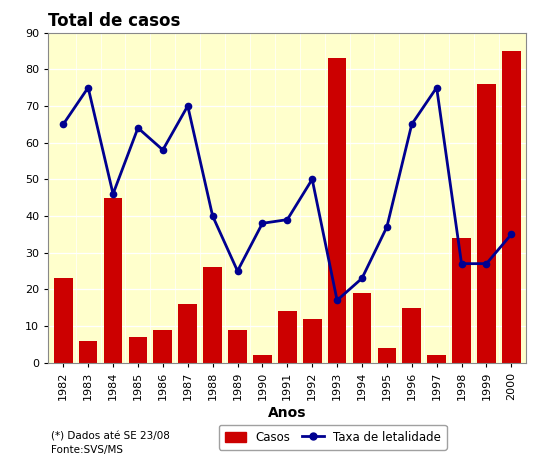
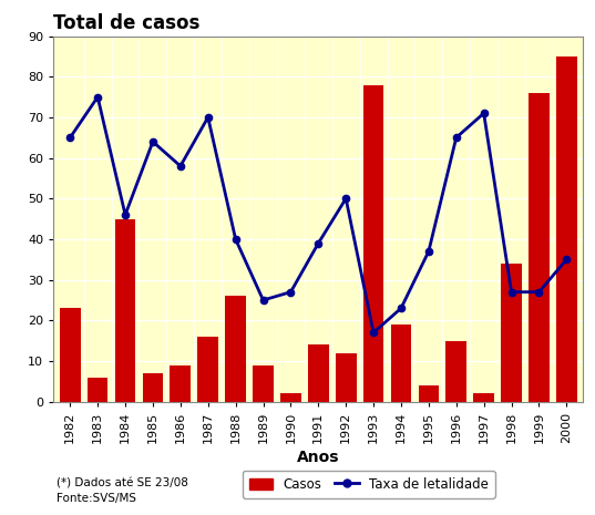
Taxa de letalidade/1990: 38 -> 27
Casos/1993: 83 -> 78
Taxa de letalidade/1997: 75 -> 71
